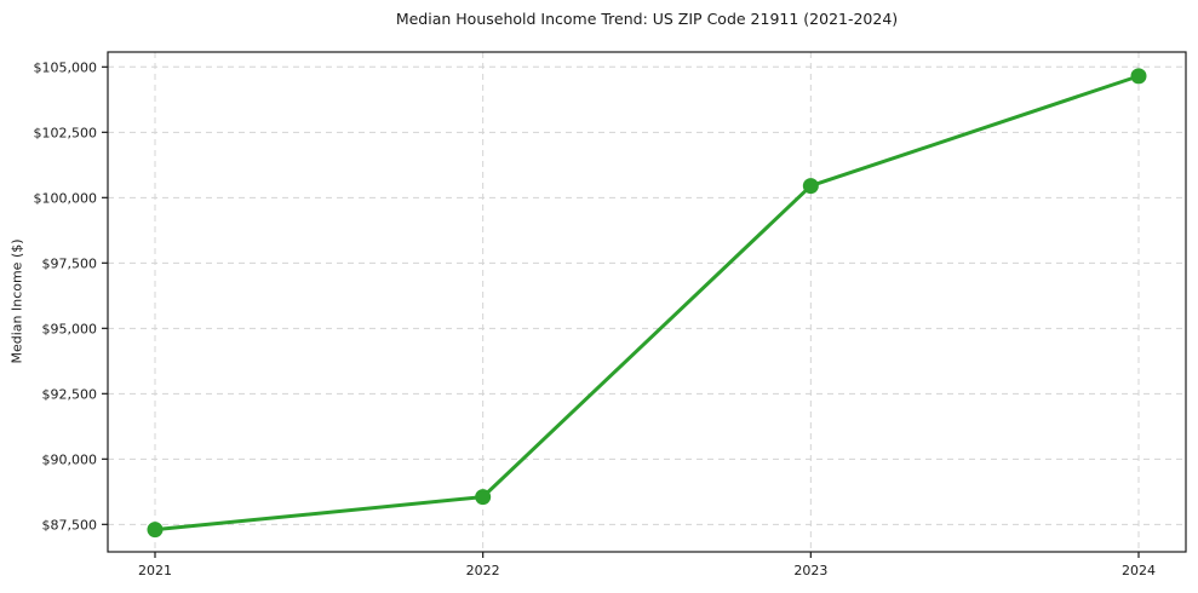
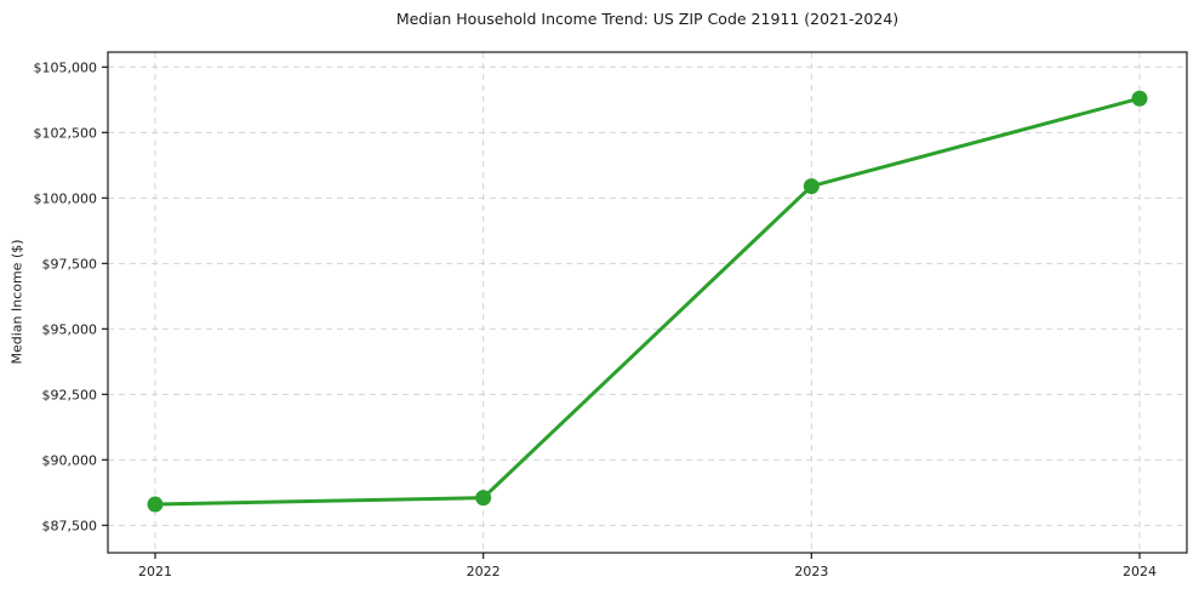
2021: $87300 -> $88300
2024: $104600 -> $103800
